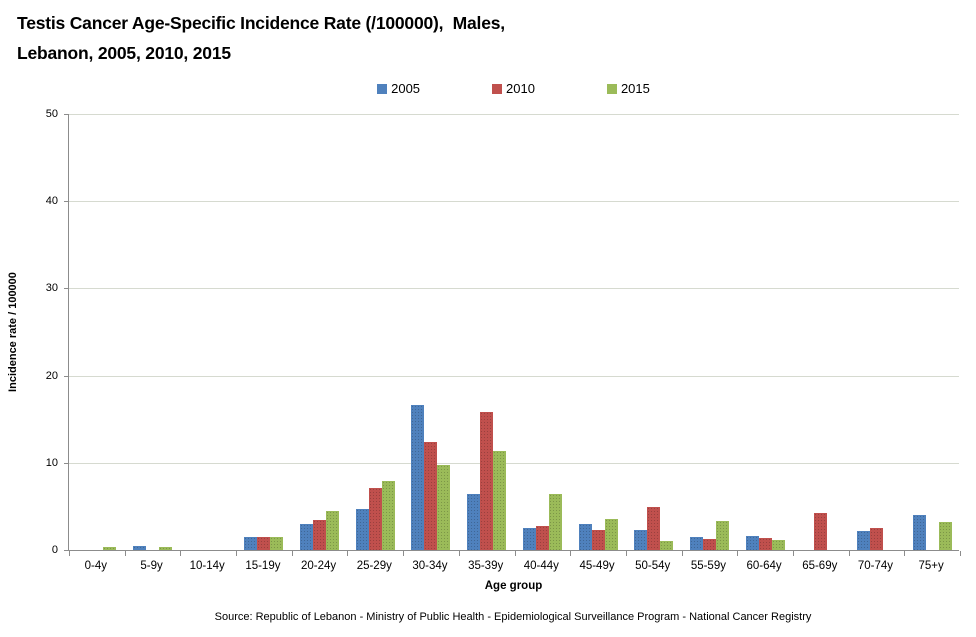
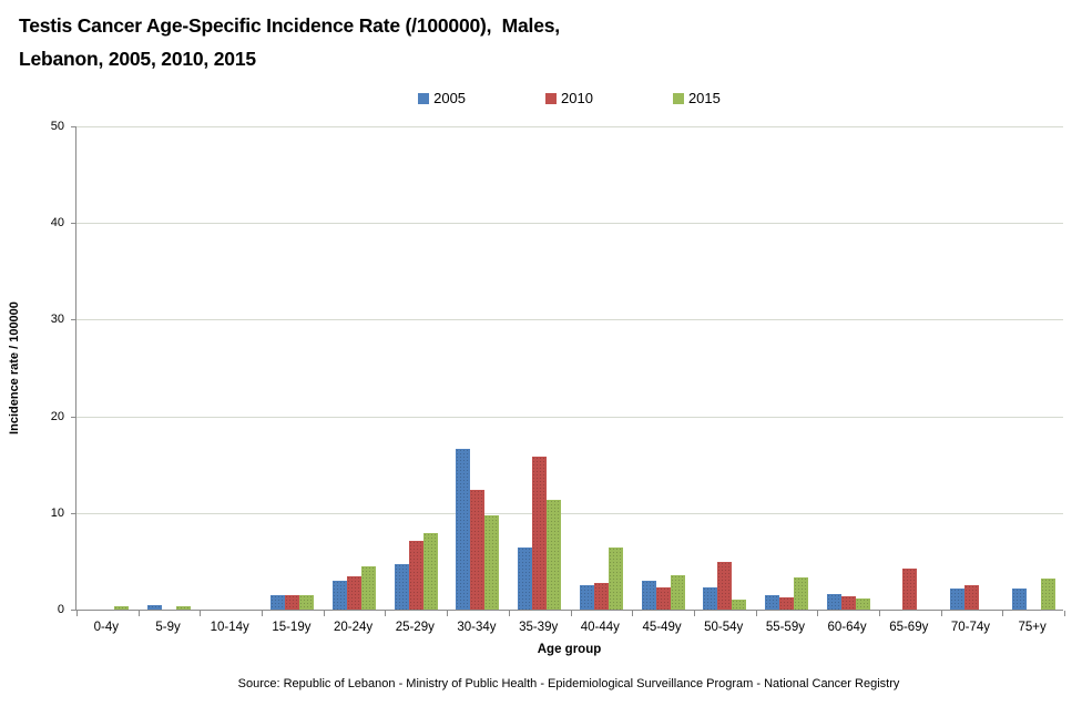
2005/75+y: 4 -> 2
